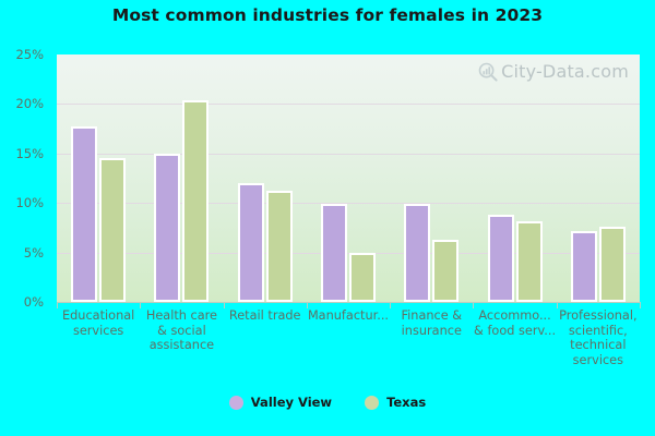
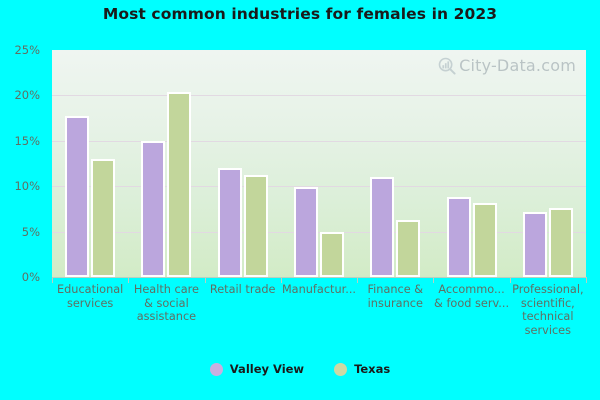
Texas/Educational services: 14% -> 13%
Valley View/Finance & insurance: 10% -> 11%
